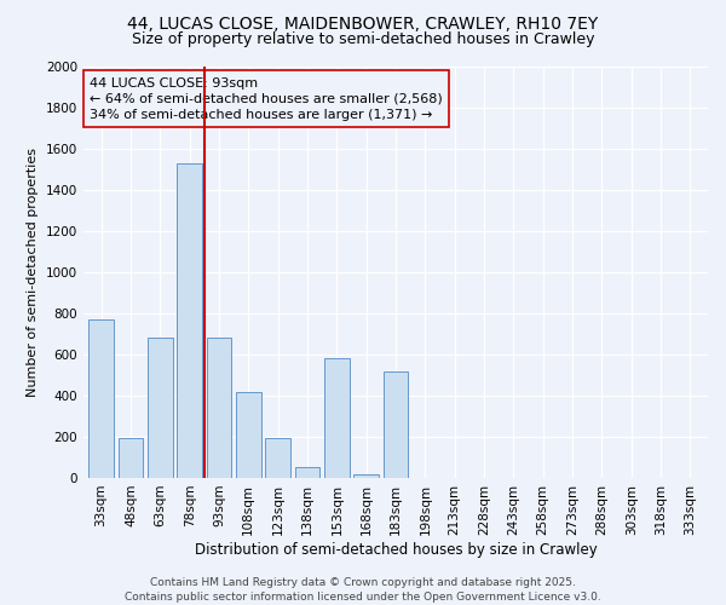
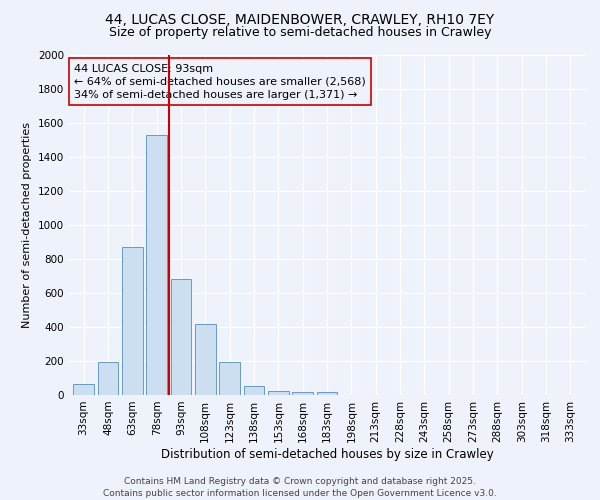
33sqm: 770 -> 60
63sqm: 680 -> 870
153sqm: 580 -> 20
183sqm: 520 -> 20
